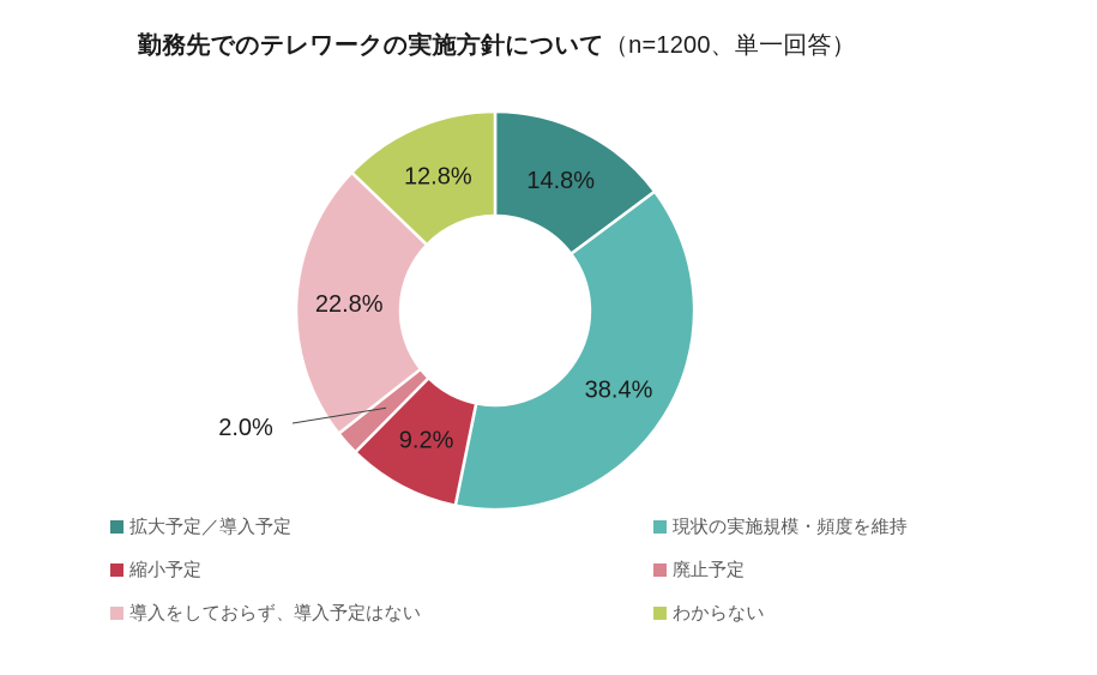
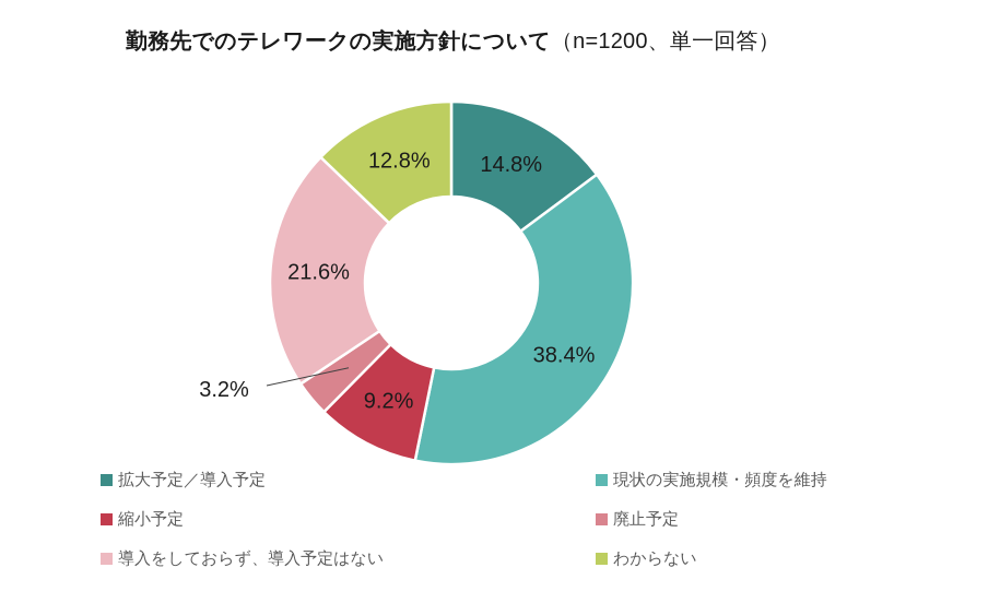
廃止予定: 2.0% -> 3.2%
導入をしておらず、導入予定はない: 22.8% -> 21.6%
